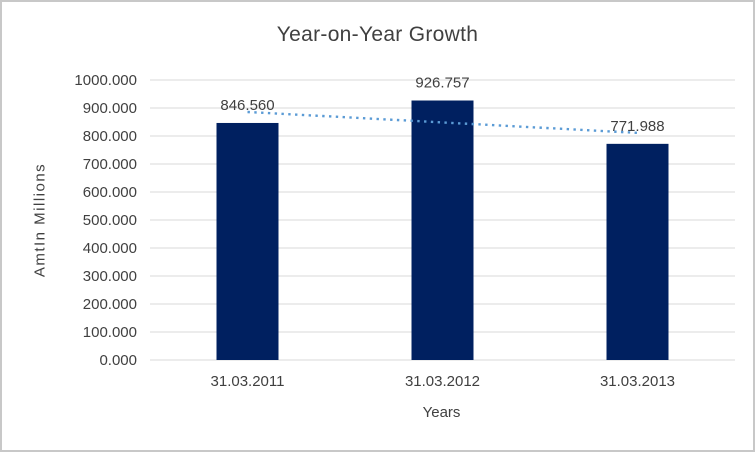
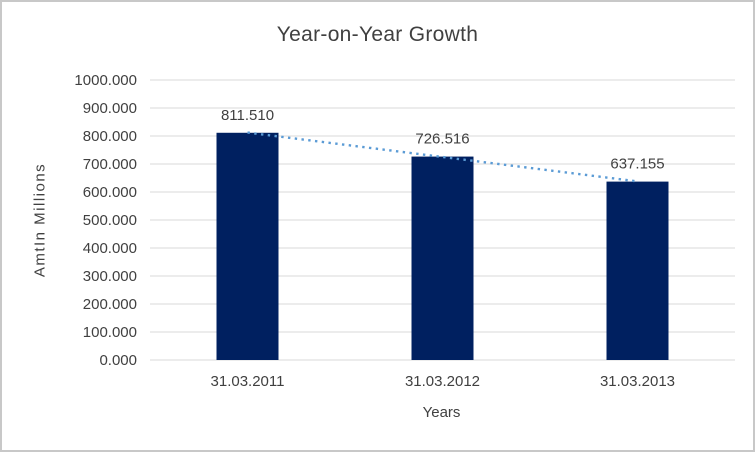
31.03.2011: 846.560 -> 811.510
31.03.2012: 926.757 -> 726.516
31.03.2013: 771.988 -> 637.155
